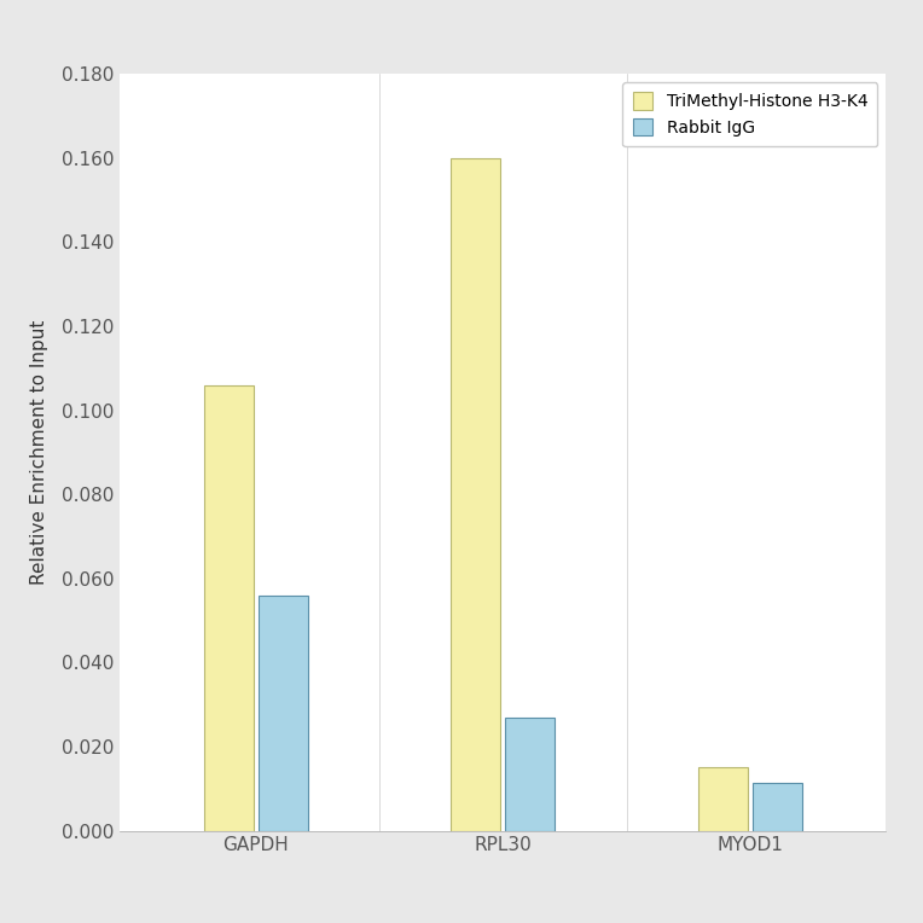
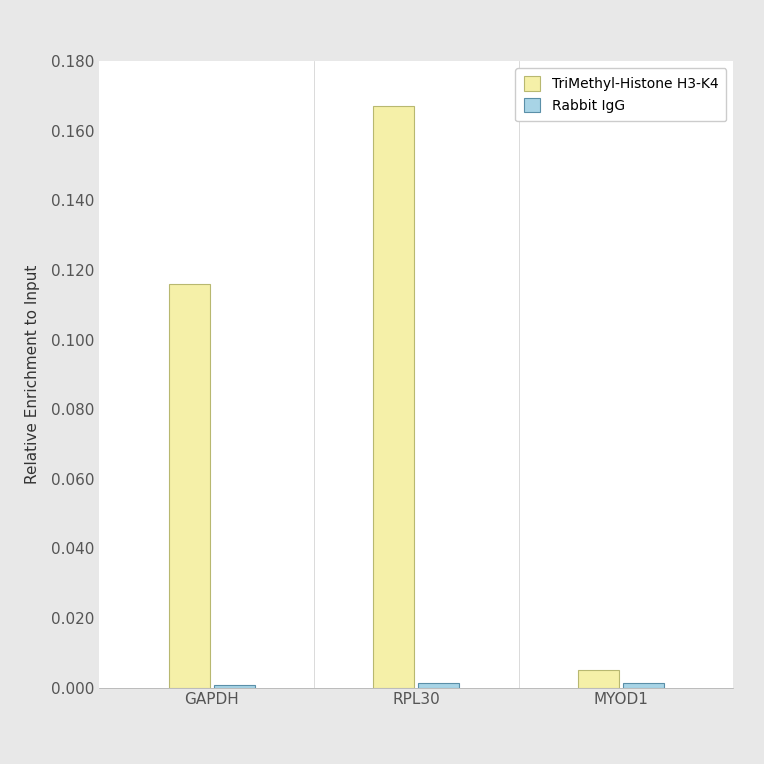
TriMethyl-Histone H3-K4/GAPDH: 0.106 -> 0.116
Rabbit IgG/GAPDH: 0.0560 -> 0.0008
TriMethyl-Histone H3-K4/RPL30: 0.160 -> 0.167
Rabbit IgG/RPL30: 0.0270 -> 0.0013
TriMethyl-Histone H3-K4/MYOD1: 0.015 -> 0.005
Rabbit IgG/MYOD1: 0.0115 -> 0.0013
